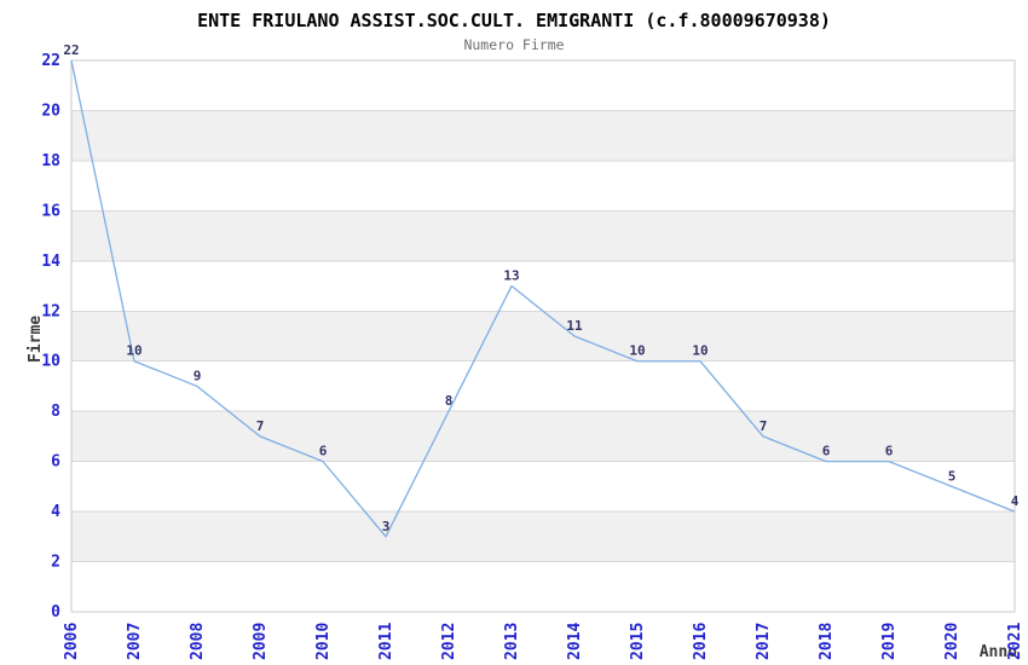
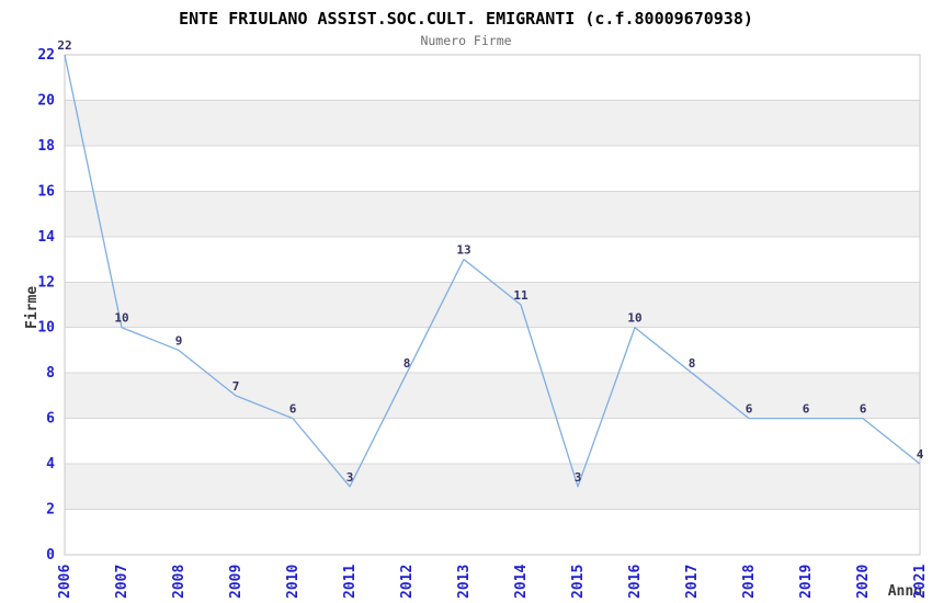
2015: 10 -> 3
2017: 7 -> 8
2020: 5 -> 6
